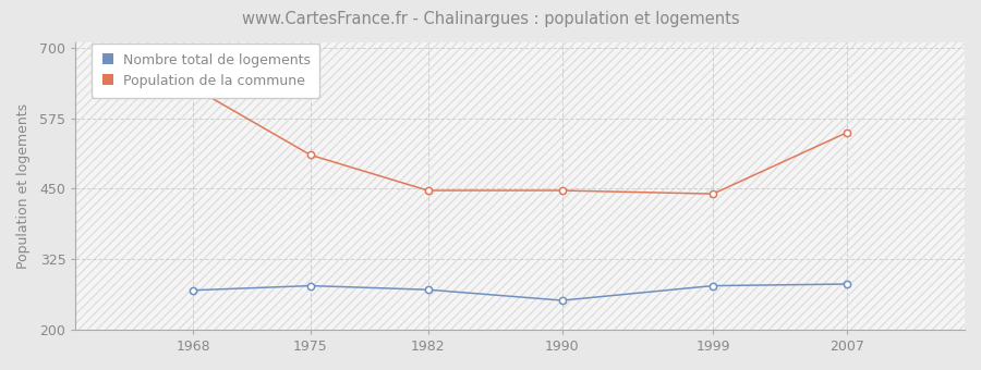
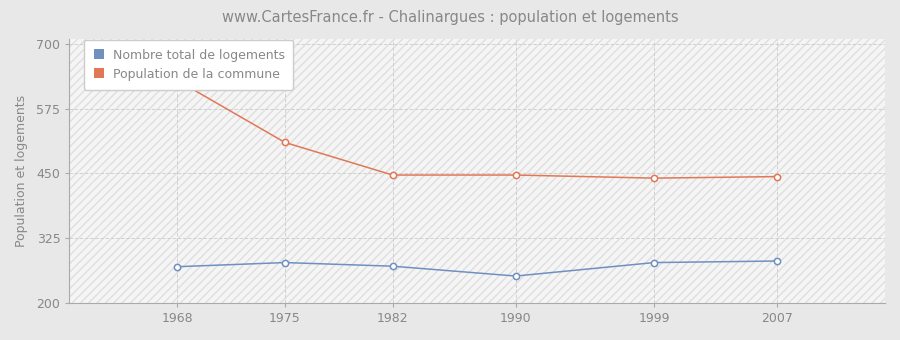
Population de la commune/2007: 550 -> 444
